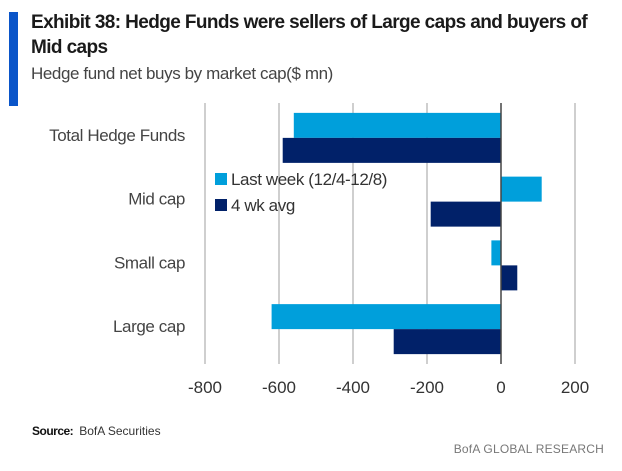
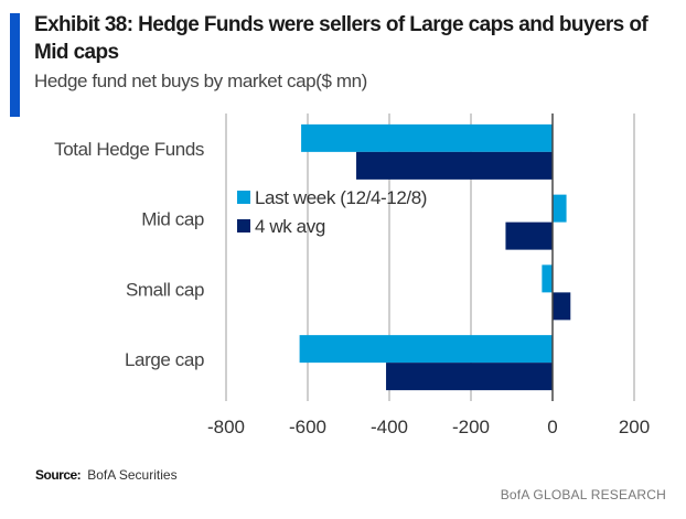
Last week (12/4-12/8)/Total Hedge Funds: -560 -> -620
4 wk avg/Total Hedge Funds: -590 -> -480
Last week (12/4-12/8)/Mid cap: 110 -> 30
4 wk avg/Mid cap: -190 -> -120
4 wk avg/Large cap: -290 -> -410
